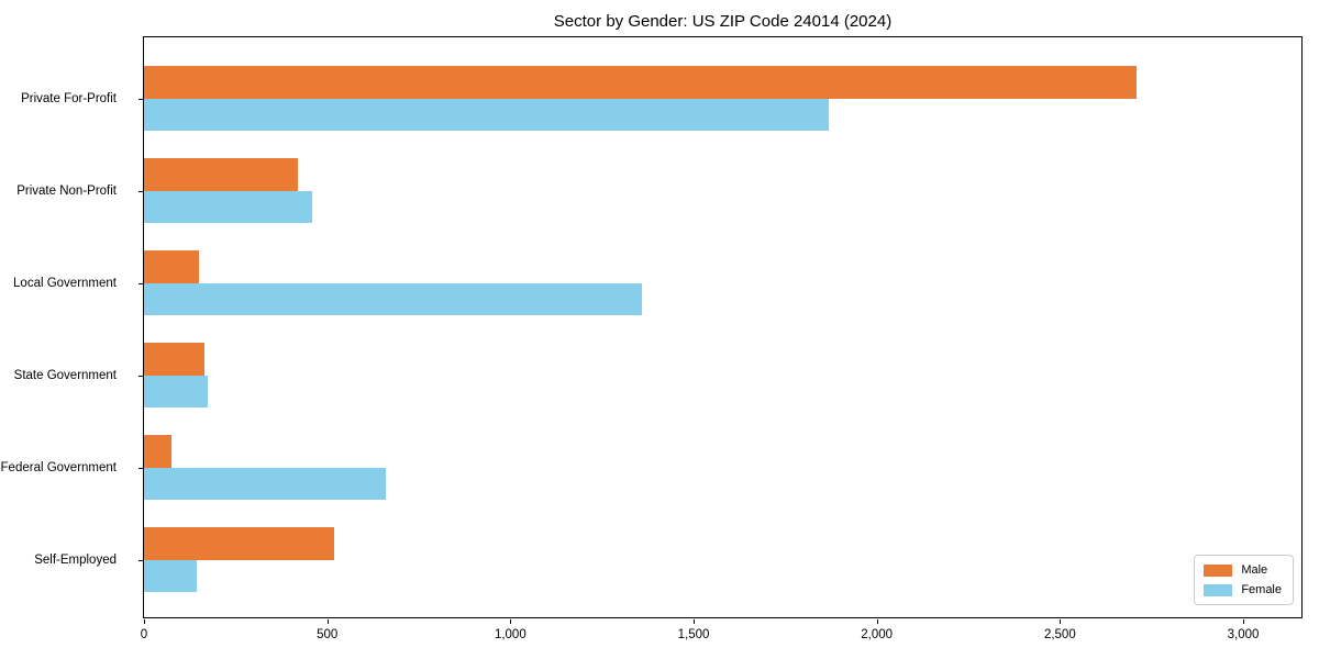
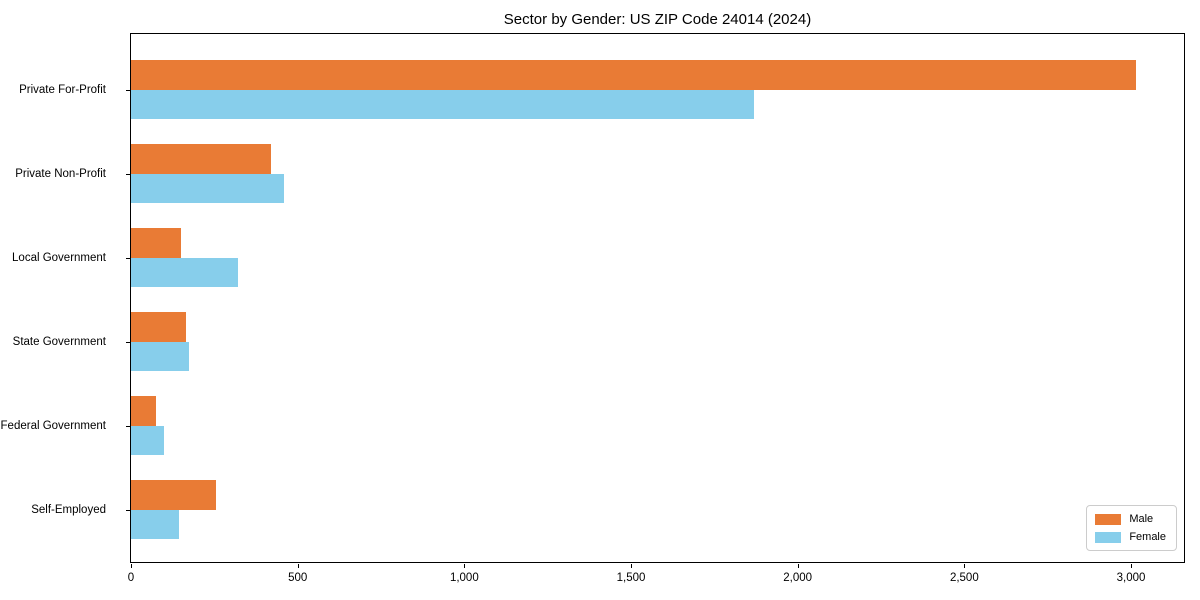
Male/Private For-Profit: 2710 -> 3020
Female/Local Government: 1360 -> 320
Female/Federal Government: 660 -> 100
Male/Self-Employed: 520 -> 260
